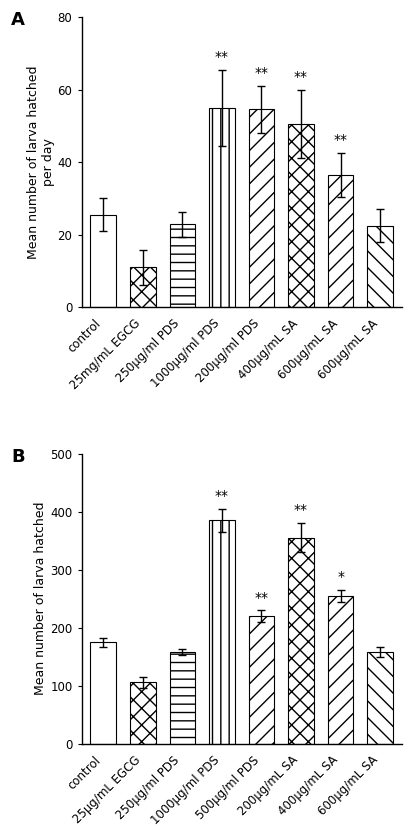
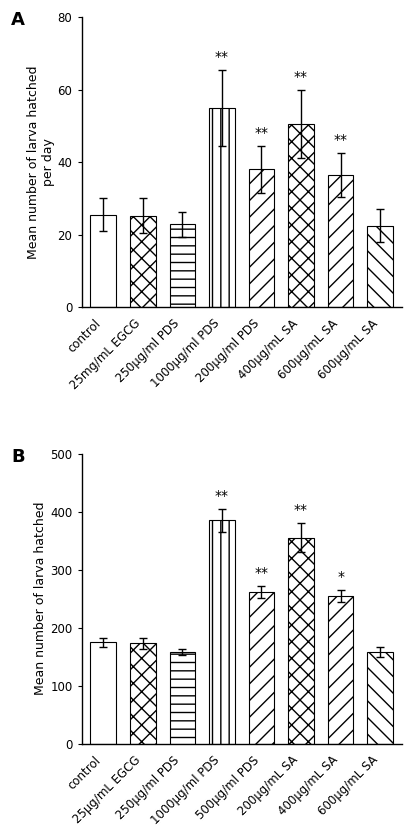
25mg/mL EGCG: 11.0 -> 25.2
200μg/ml PDS: 54.5 -> 38.0
25μg/mL EGCG: 106 -> 173
500μg/ml PDS: 220 -> 262
